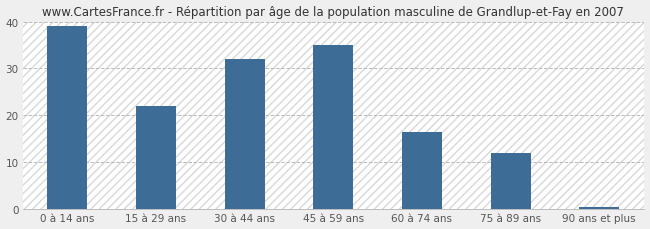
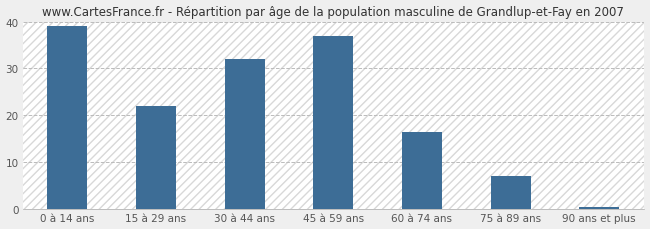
45 à 59 ans: 35.0 -> 37.0
75 à 89 ans: 12.0 -> 7.0
